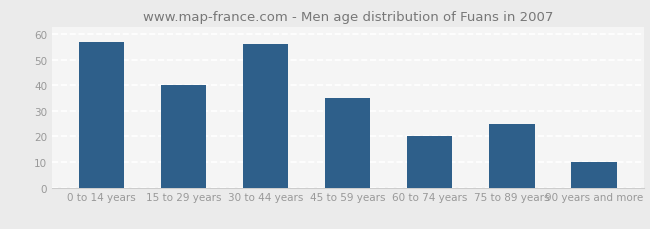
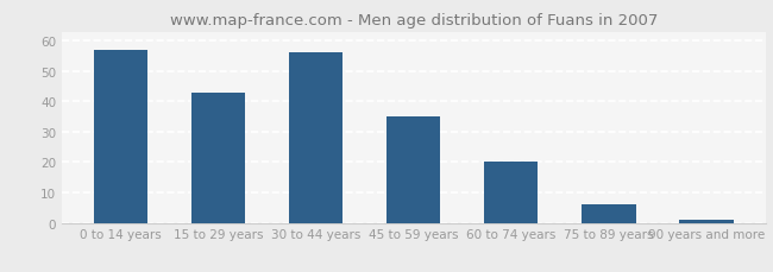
15 to 29 years: 40 -> 43
75 to 89 years: 25 -> 6
90 years and more: 10 -> 1
